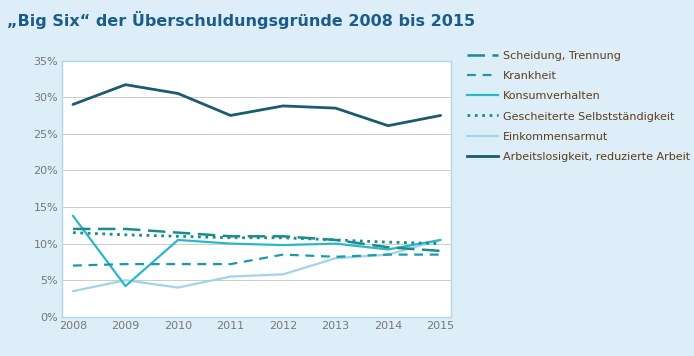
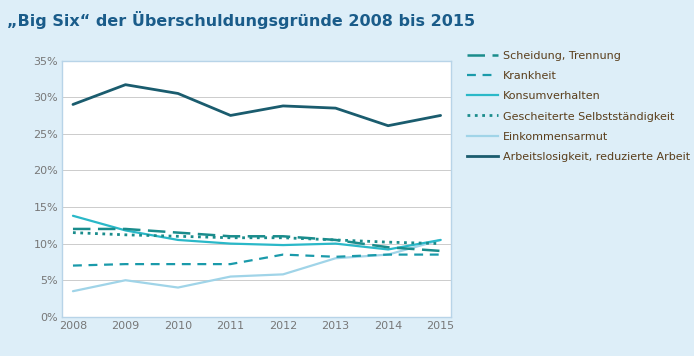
Konsumverhalten/2009: 4.2% -> 11.8%
